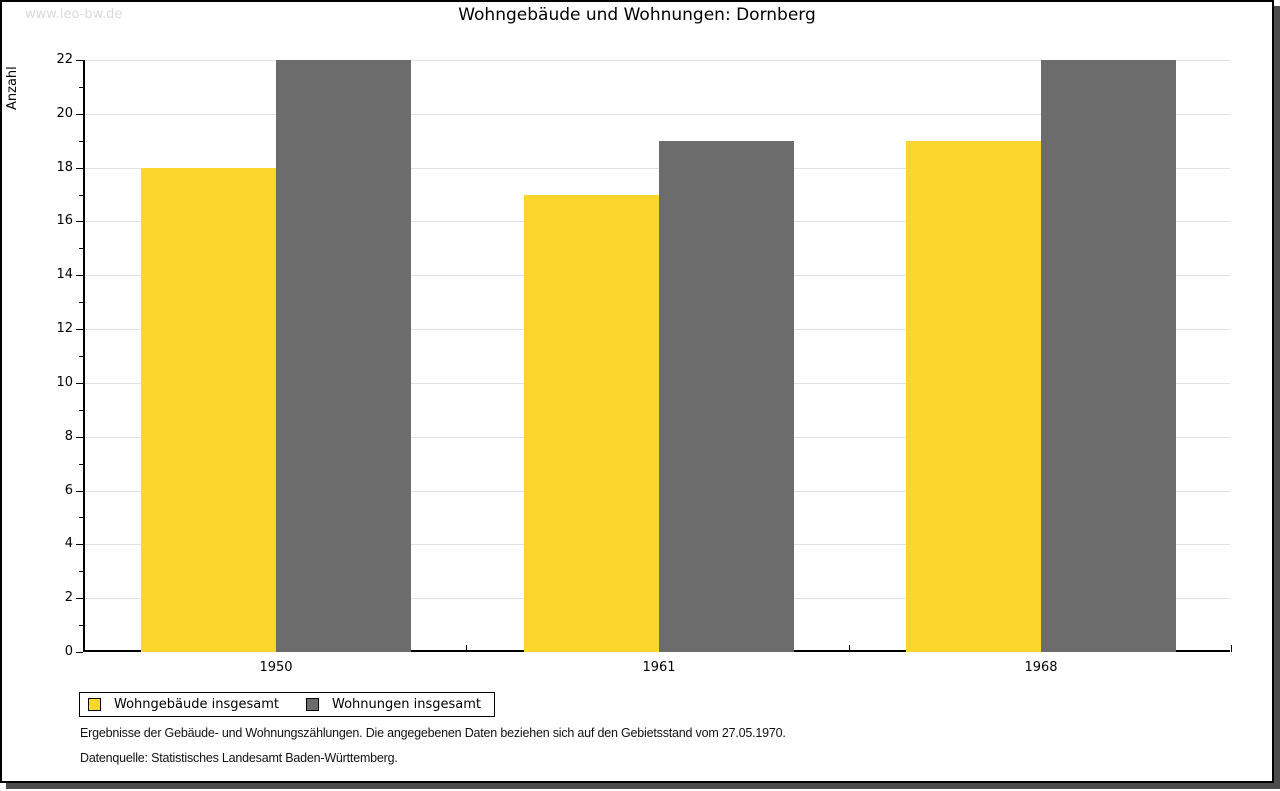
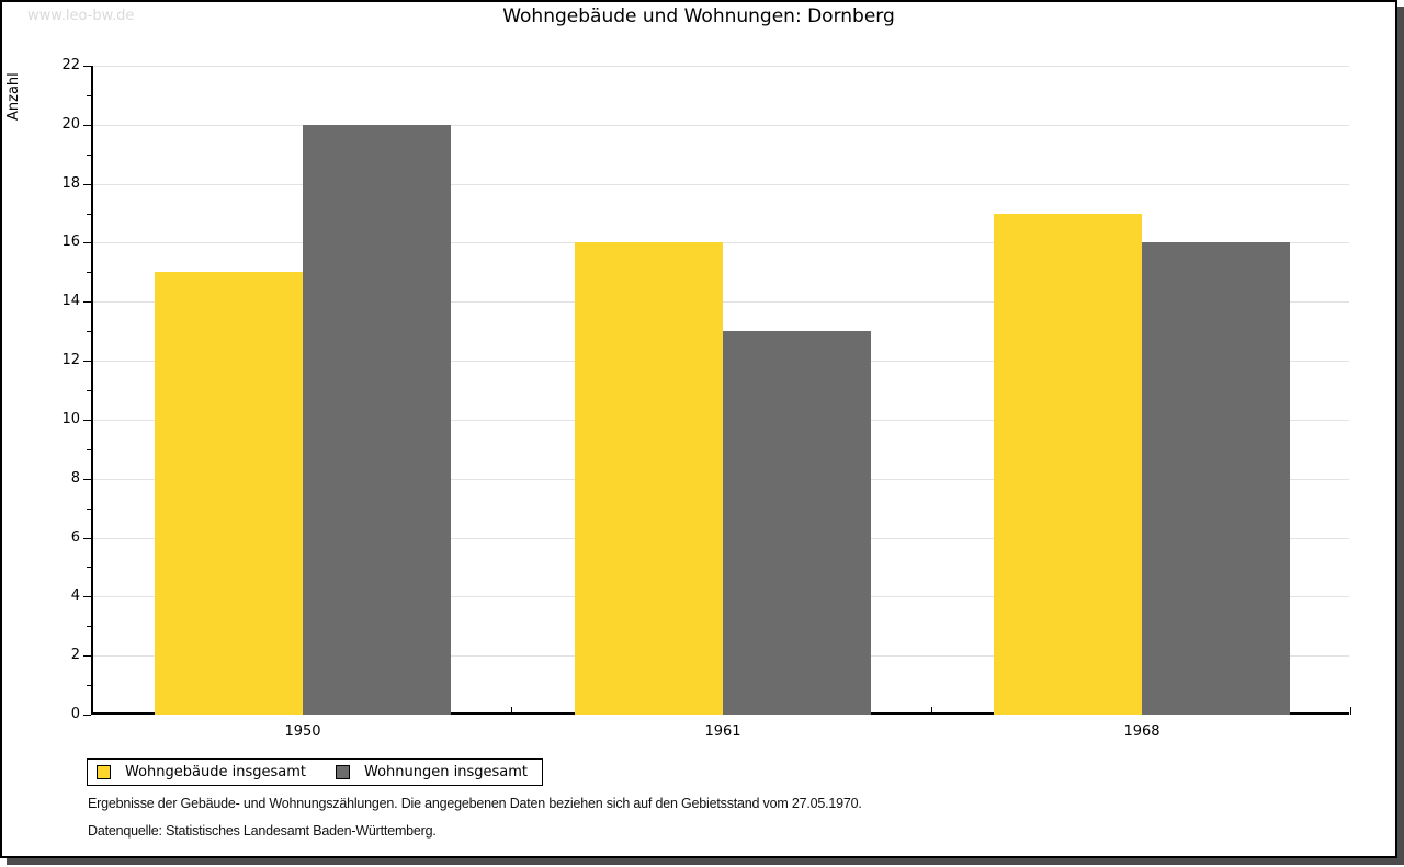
Wohngebäude insgesamt/1950: 18 -> 15
Wohnungen insgesamt/1950: 22 -> 20
Wohngebäude insgesamt/1961: 17 -> 16
Wohnungen insgesamt/1961: 19 -> 13
Wohngebäude insgesamt/1968: 19 -> 17
Wohnungen insgesamt/1968: 22 -> 16
